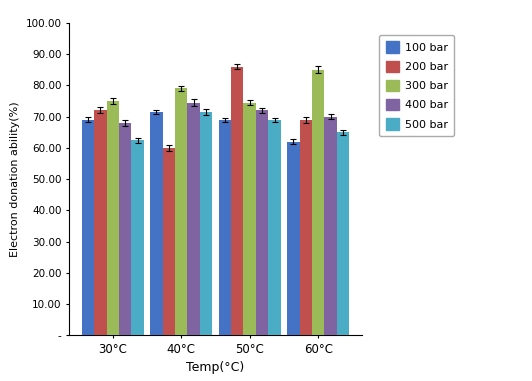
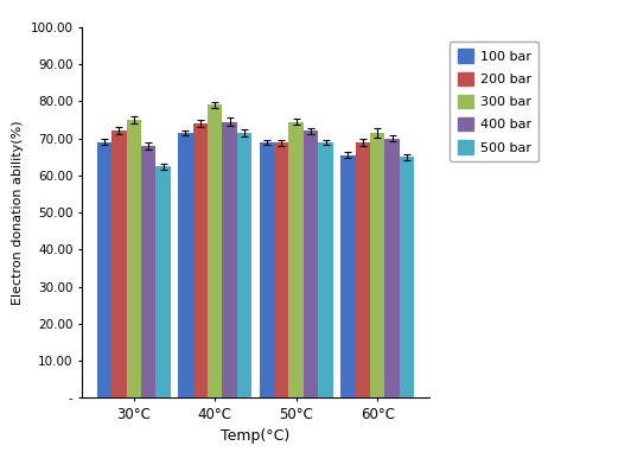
200 bar/40°C: 60.0 -> 74.0
200 bar/50°C: 86.0 -> 68.8
100 bar/60°C: 62.0 -> 65.5
300 bar/60°C: 85.0 -> 71.5
